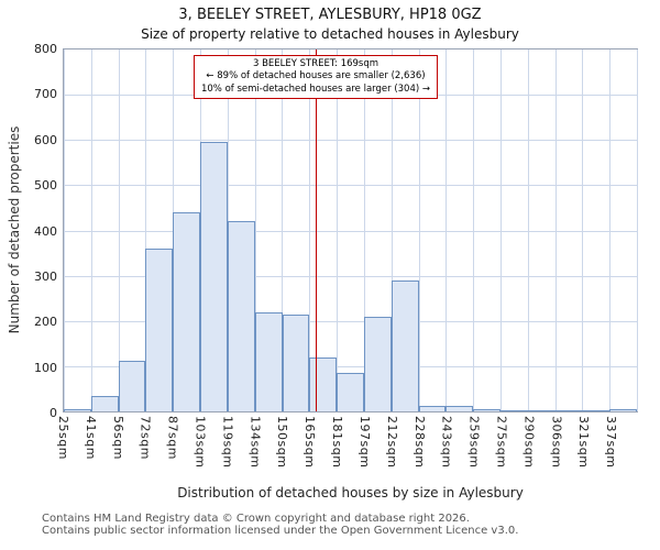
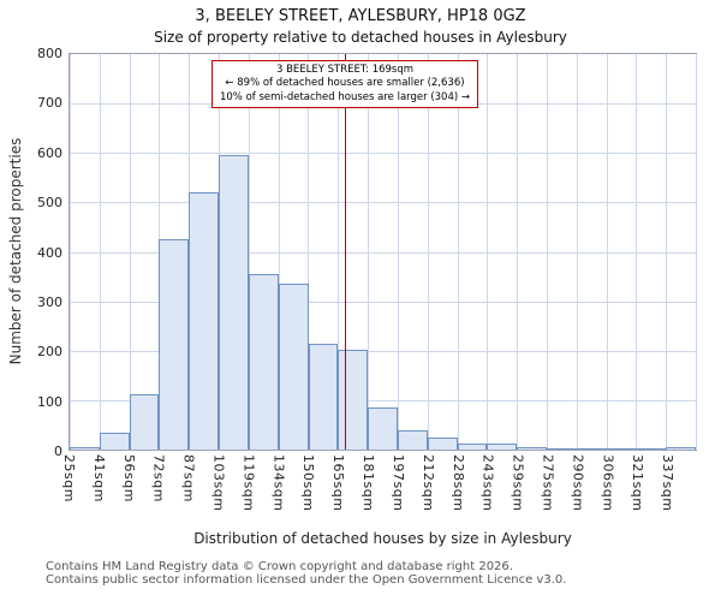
72sqm: 360 -> 420
87sqm: 440 -> 520
119sqm: 420 -> 360
134sqm: 220 -> 340
165sqm: 120 -> 200
197sqm: 210 -> 40
212sqm: 290 -> 20
